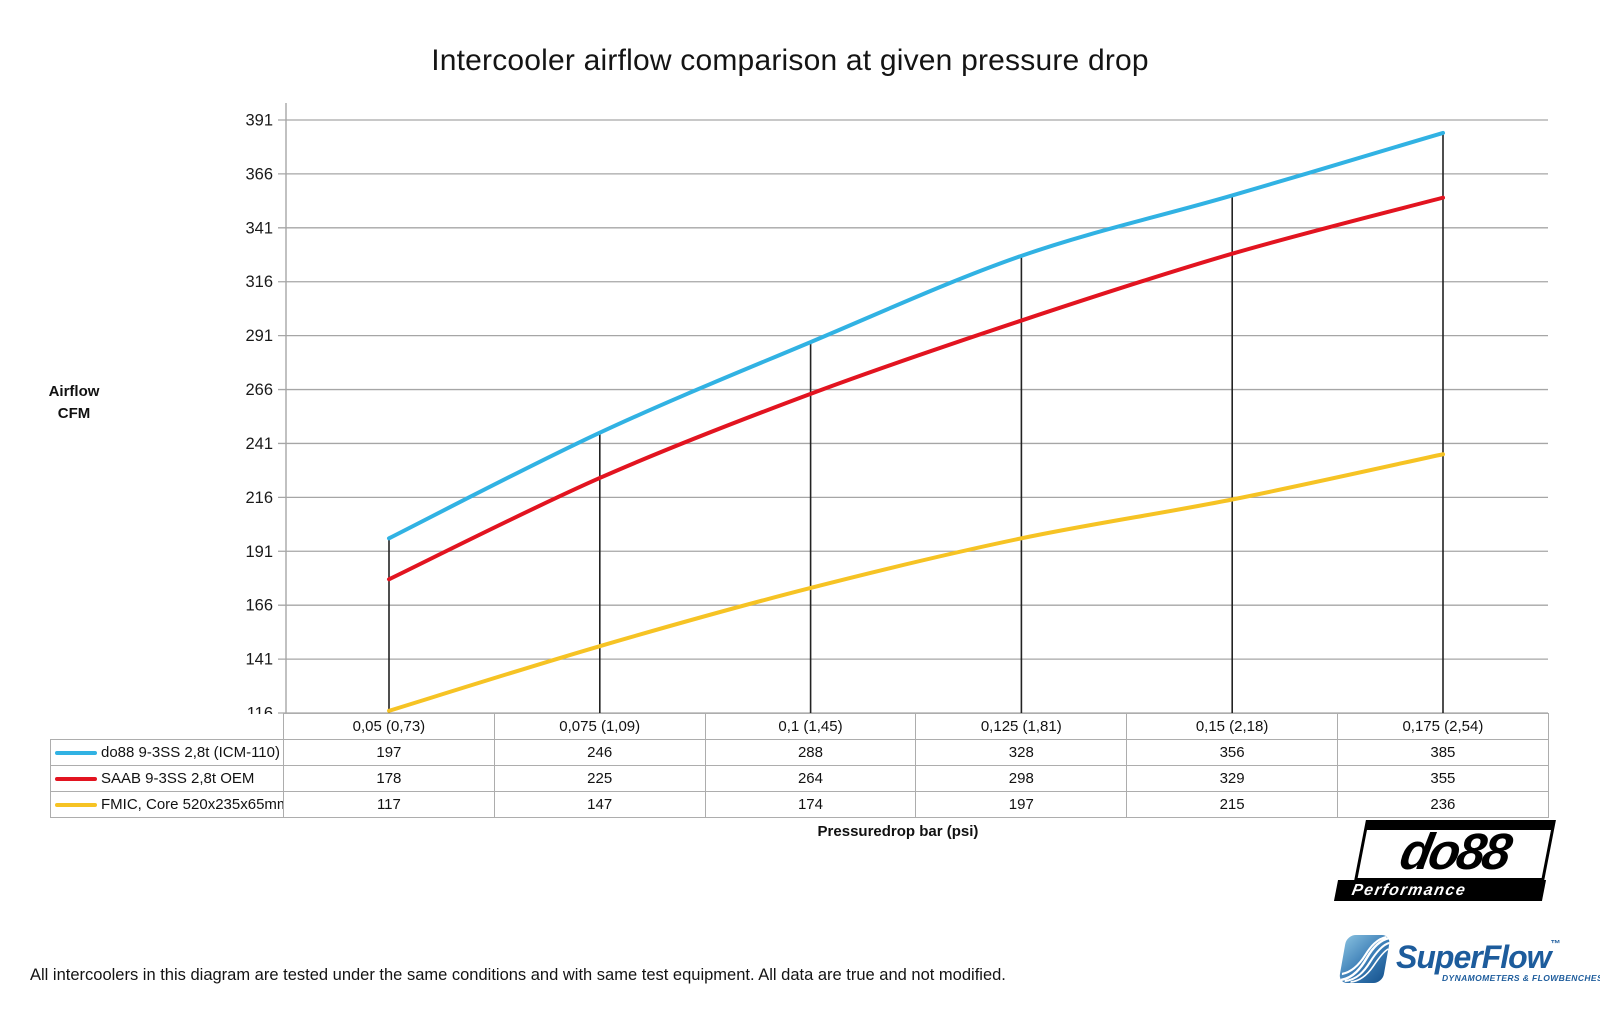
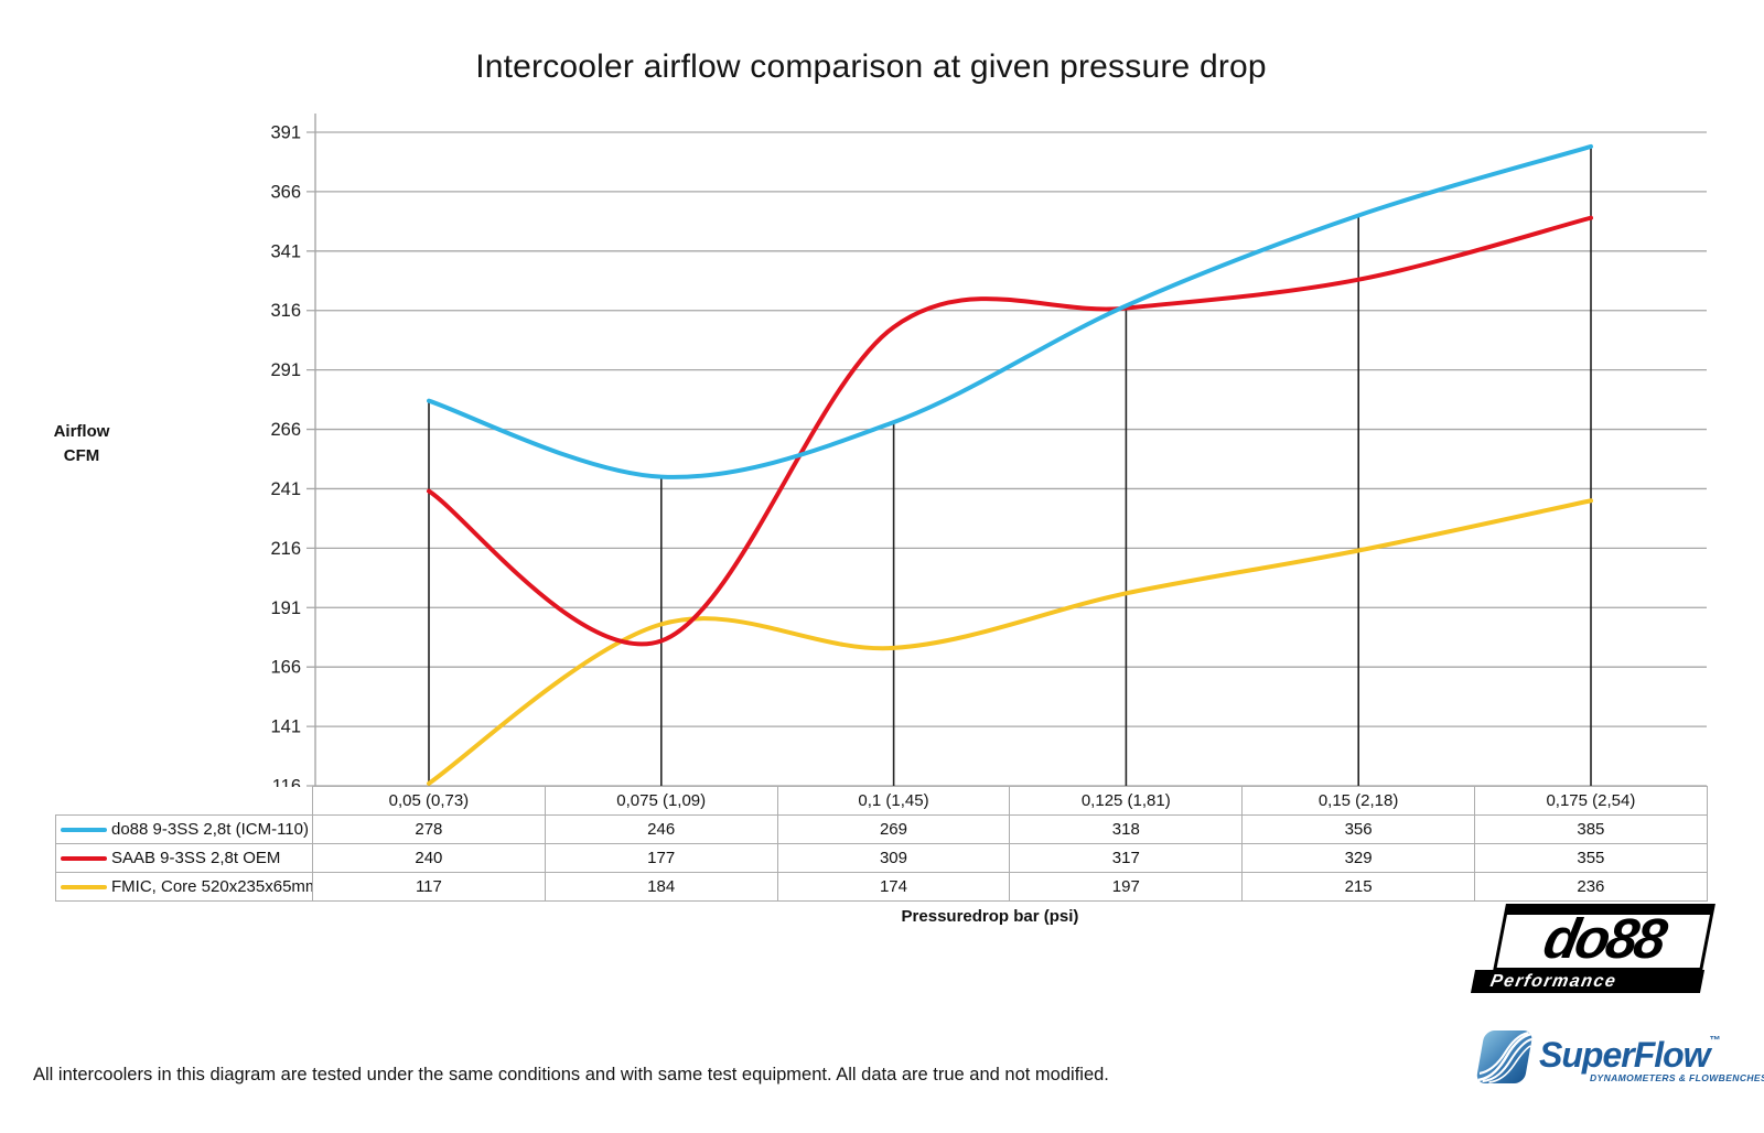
do88 9-3SS 2,8t (ICM-110)/0,05 (0,73): 197 -> 278
SAAB 9-3SS 2,8t OEM/0,05 (0,73): 178 -> 240
SAAB 9-3SS 2,8t OEM/0,075 (1,09): 225 -> 177
FMIC, Core 520x235x65mm/0,075 (1,09): 147 -> 184
do88 9-3SS 2,8t (ICM-110)/0,1 (1,45): 288 -> 269
SAAB 9-3SS 2,8t OEM/0,1 (1,45): 264 -> 309
do88 9-3SS 2,8t (ICM-110)/0,125 (1,81): 328 -> 318
SAAB 9-3SS 2,8t OEM/0,125 (1,81): 298 -> 317
